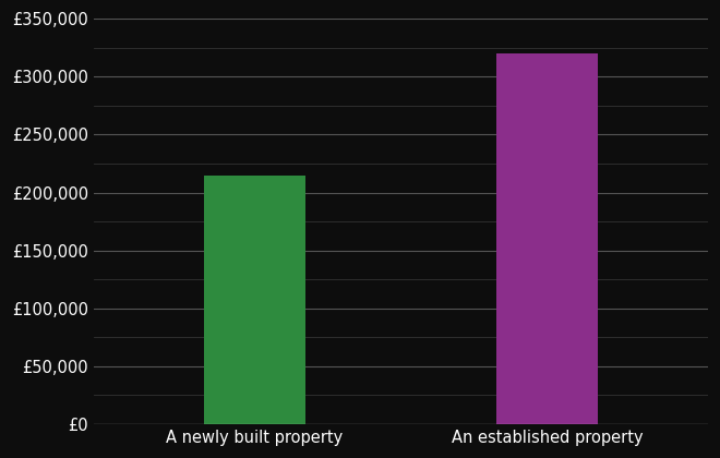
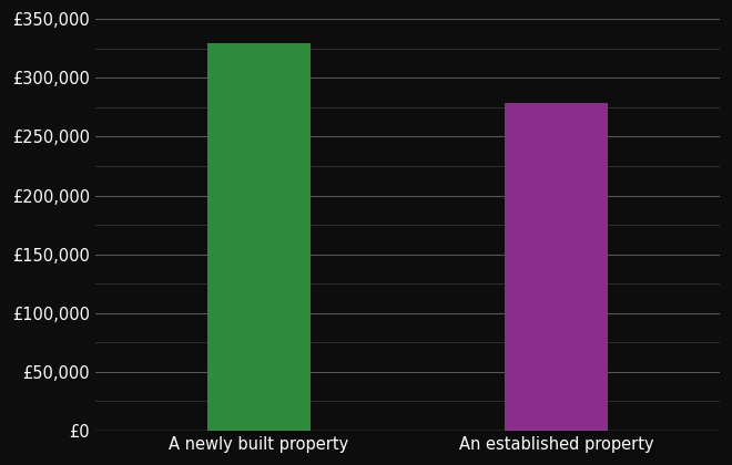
A newly built property: £215,000 -> £329,000
An established property: £320,000 -> £279,000
